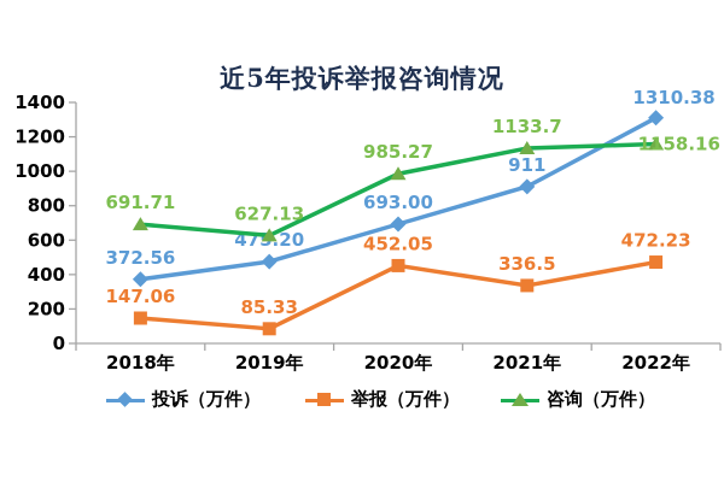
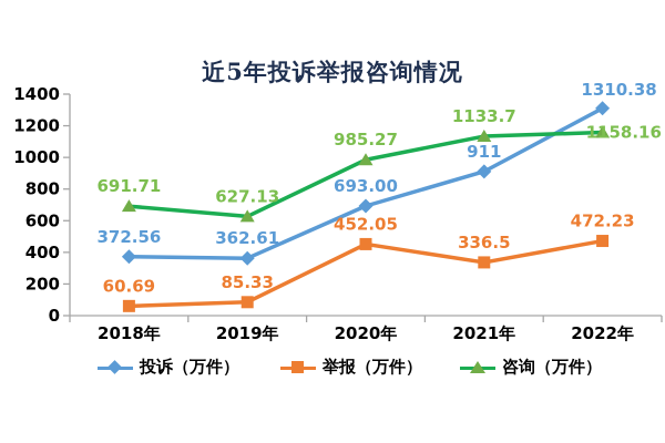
举报（万件）/2018年: 147.06 -> 60.69
投诉（万件）/2019年: 475.20 -> 362.61
